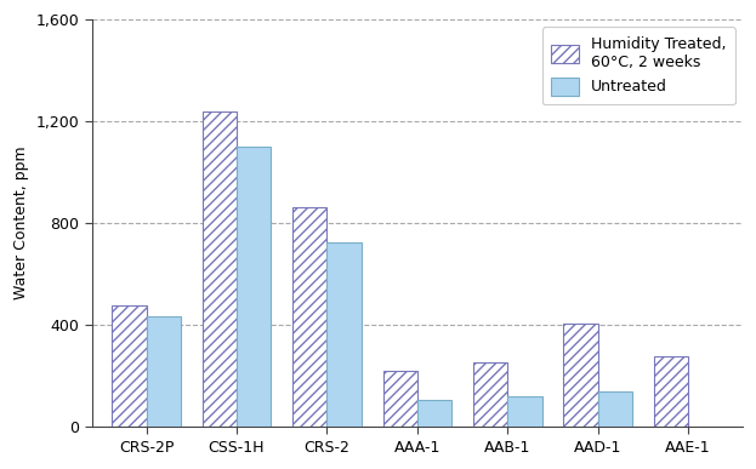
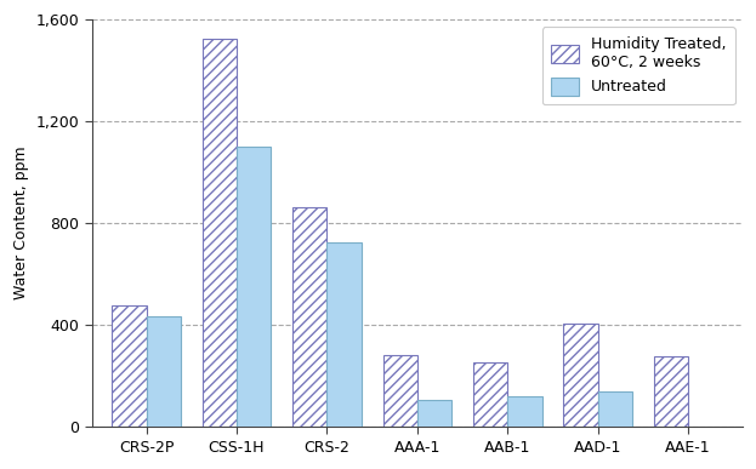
Humidity Treated, 60°C, 2 weeks/CSS-1H: 1,240 -> 1,523
Humidity Treated, 60°C, 2 weeks/AAA-1: 220 -> 281
